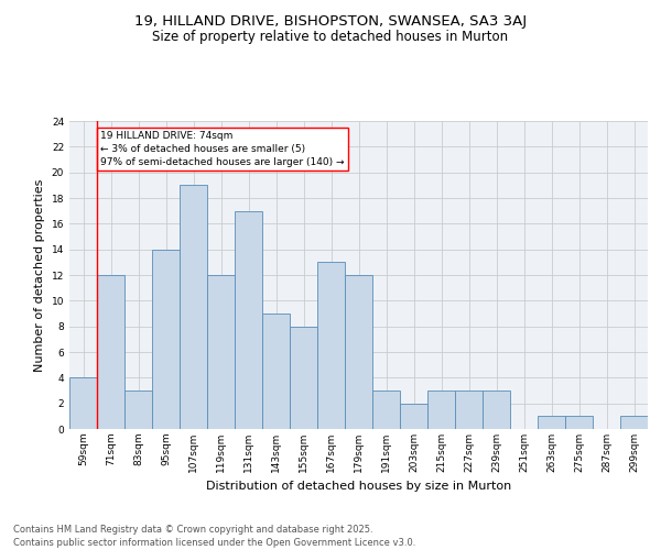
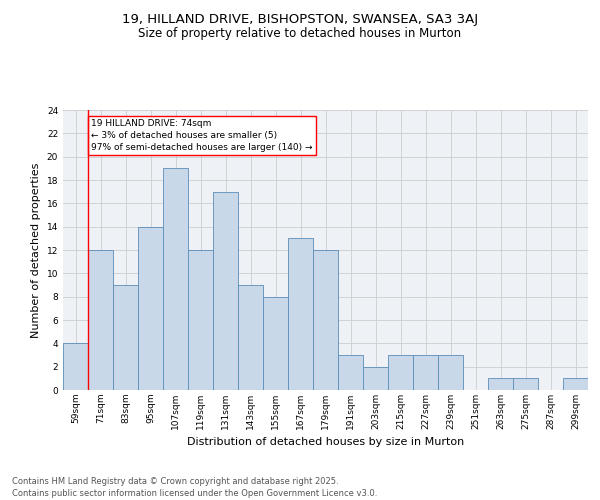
83sqm: 3 -> 9
